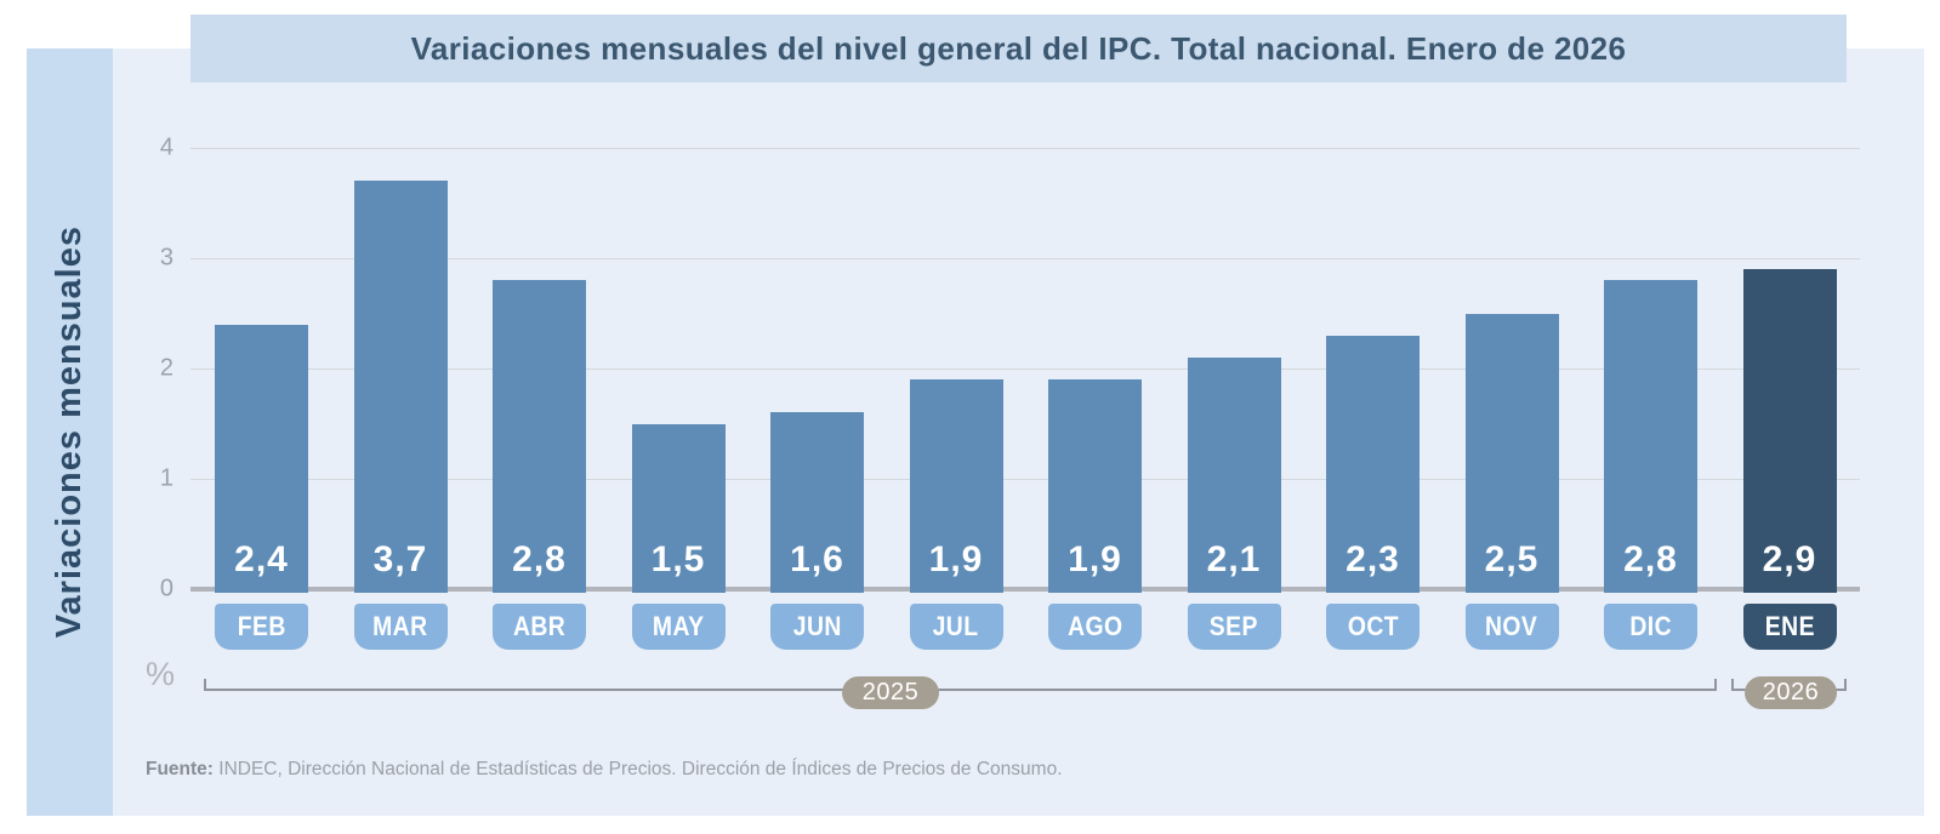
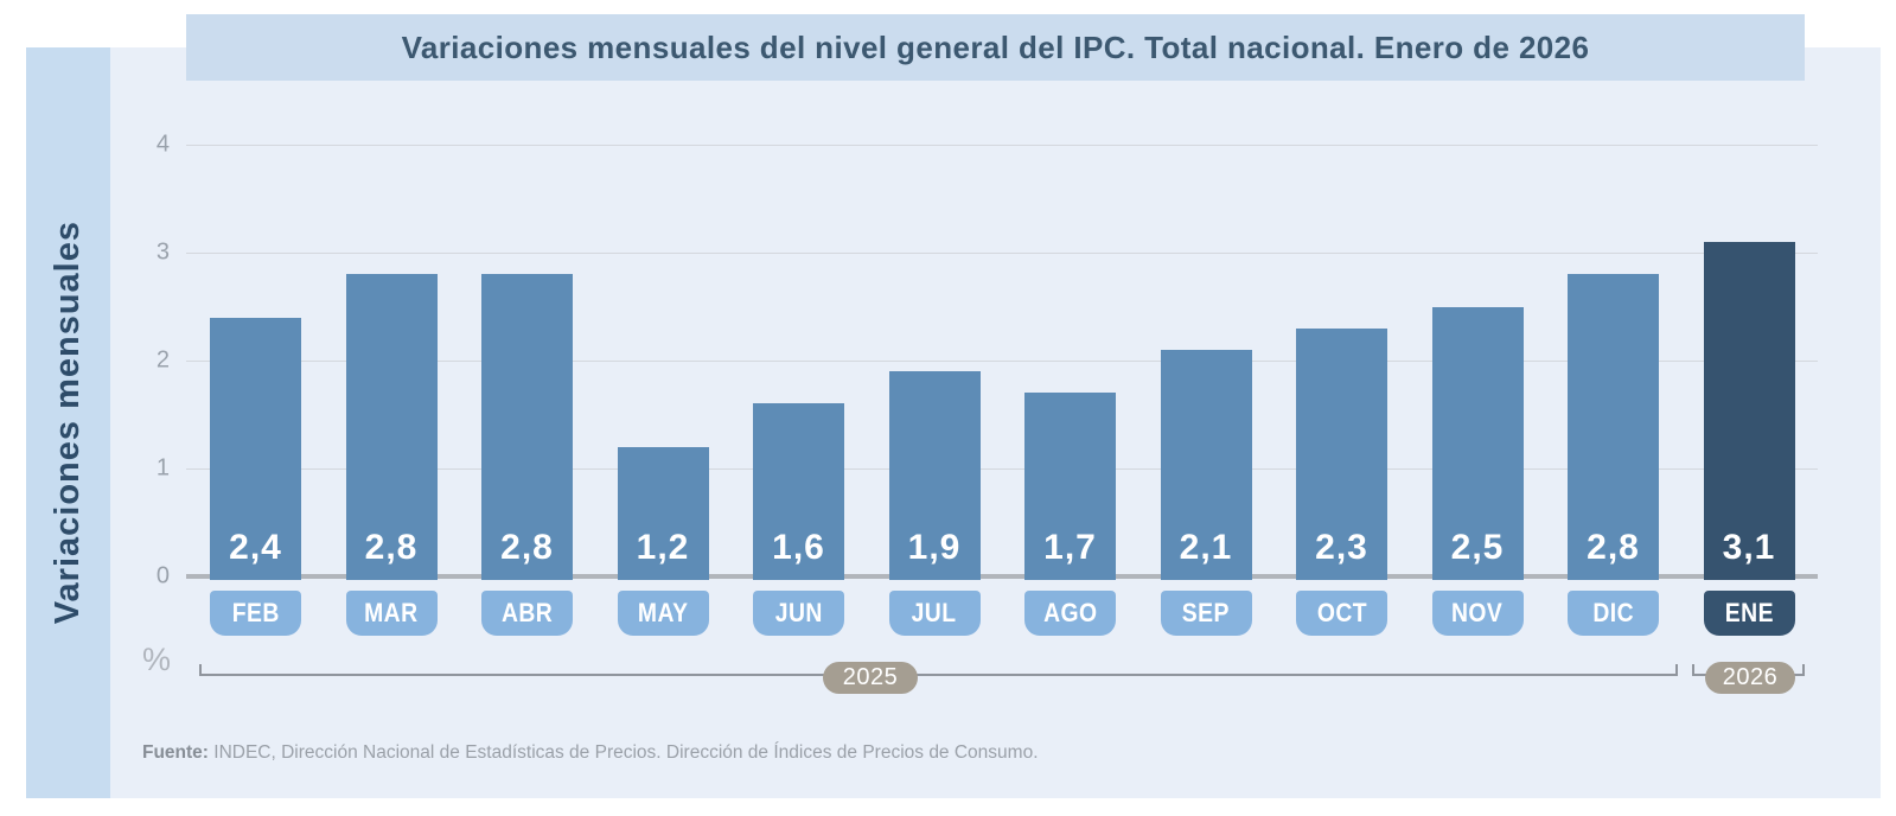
MAR: 3,7 -> 2,8
MAY: 1,5 -> 1,2
AGO: 1,9 -> 1,7
ENE: 2,9 -> 3,1
